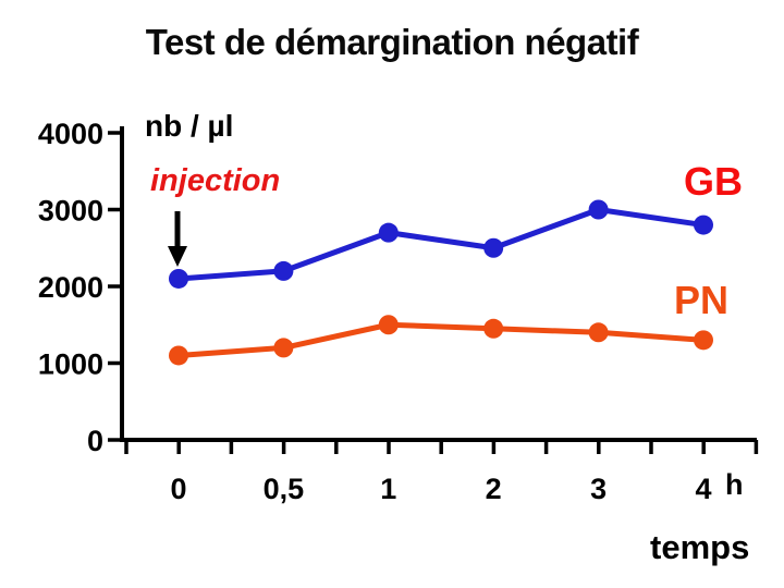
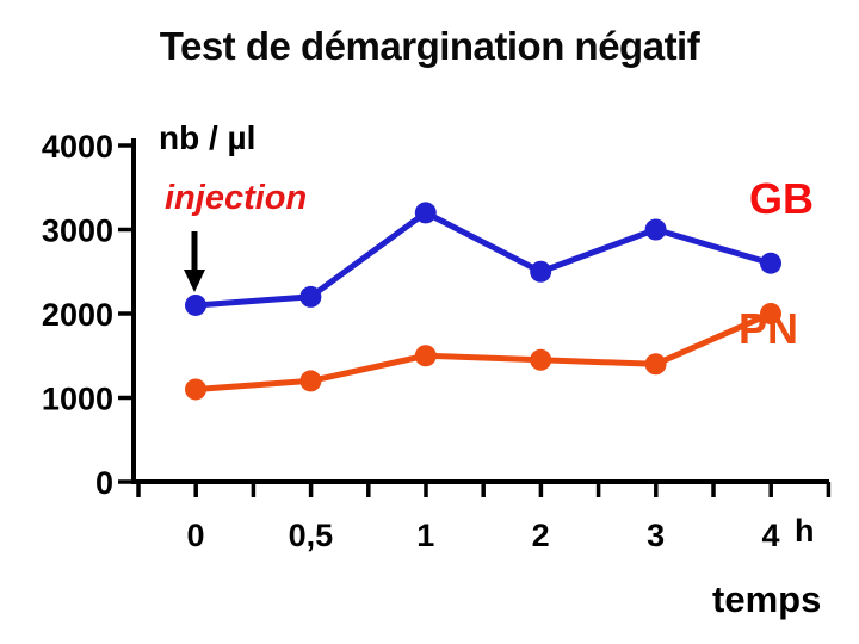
GB/1: 2700 -> 3200
GB/4: 2800 -> 2600
PN/4: 1300 -> 2000
